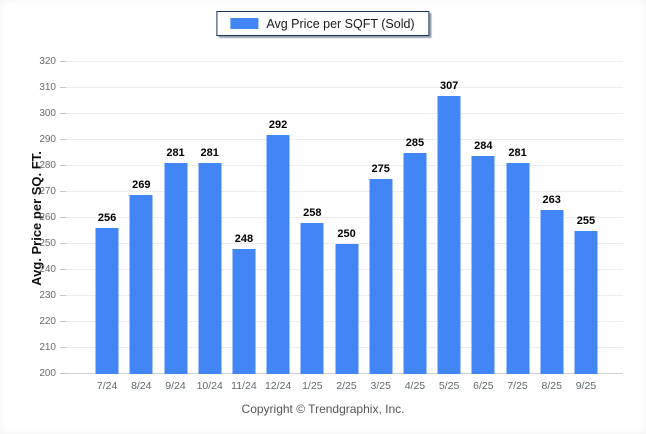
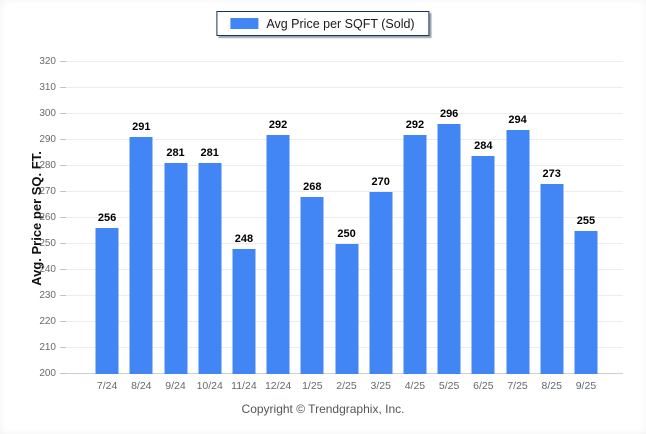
8/24: 269 -> 291
1/25: 258 -> 268
3/25: 275 -> 270
4/25: 285 -> 292
5/25: 307 -> 296
7/25: 281 -> 294
8/25: 263 -> 273
